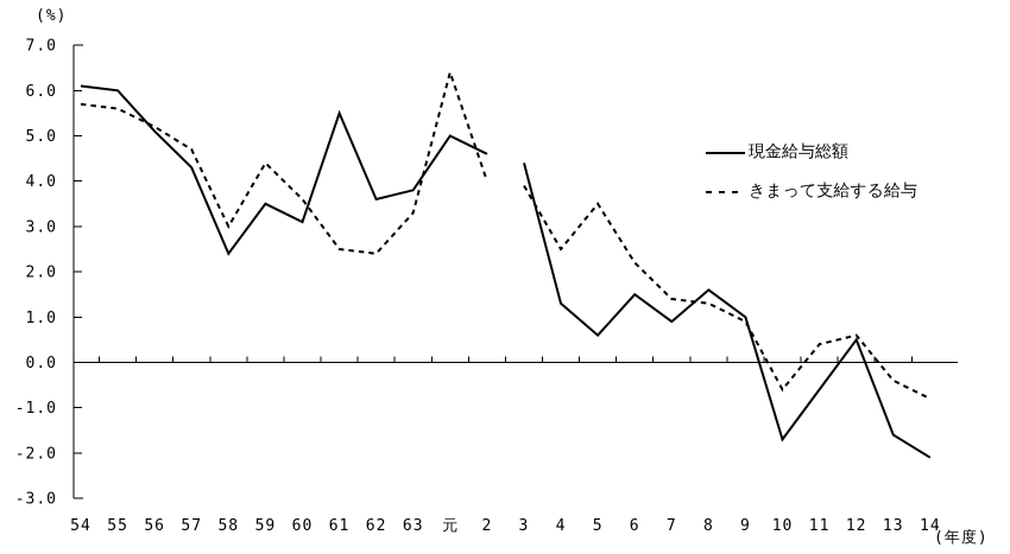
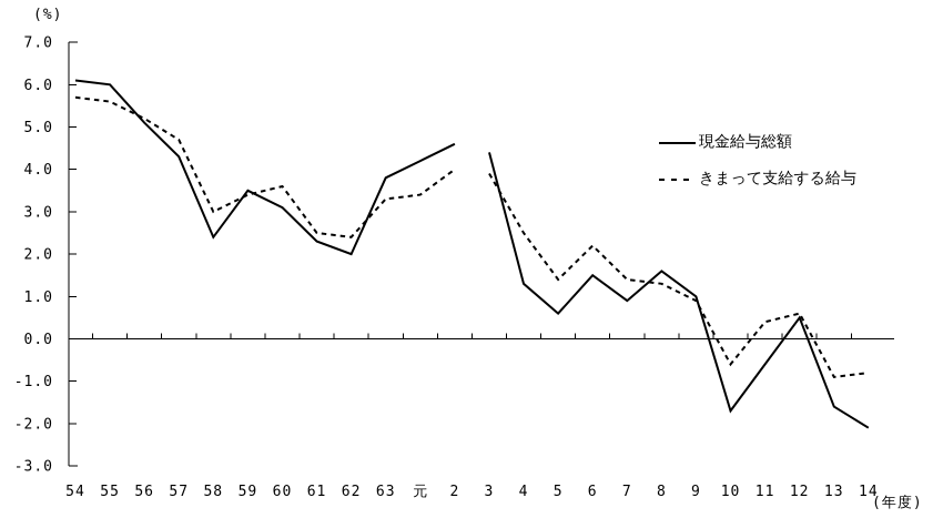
きまって支給する給与/59: 4.4 -> 3.4
現金給与総額/61: 5.5 -> 2.3
現金給与総額/62: 3.6 -> 2.0
現金給与総額/元: 5.0 -> 4.2
きまって支給する給与/元: 6.4 -> 3.4
きまって支給する給与/5: 3.5 -> 1.4
きまって支給する給与/13: -0.4 -> -0.9
